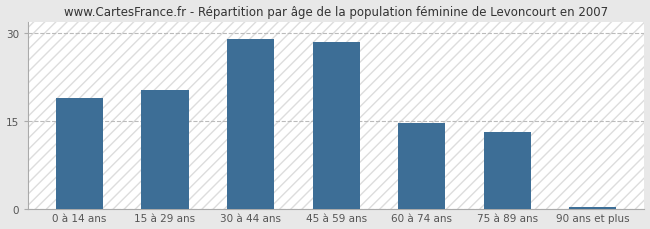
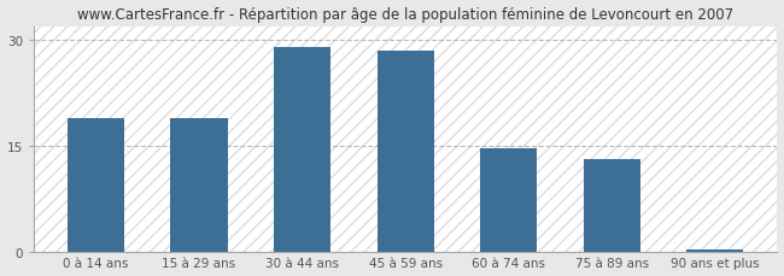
15 à 29 ans: 20.4 -> 19.0
